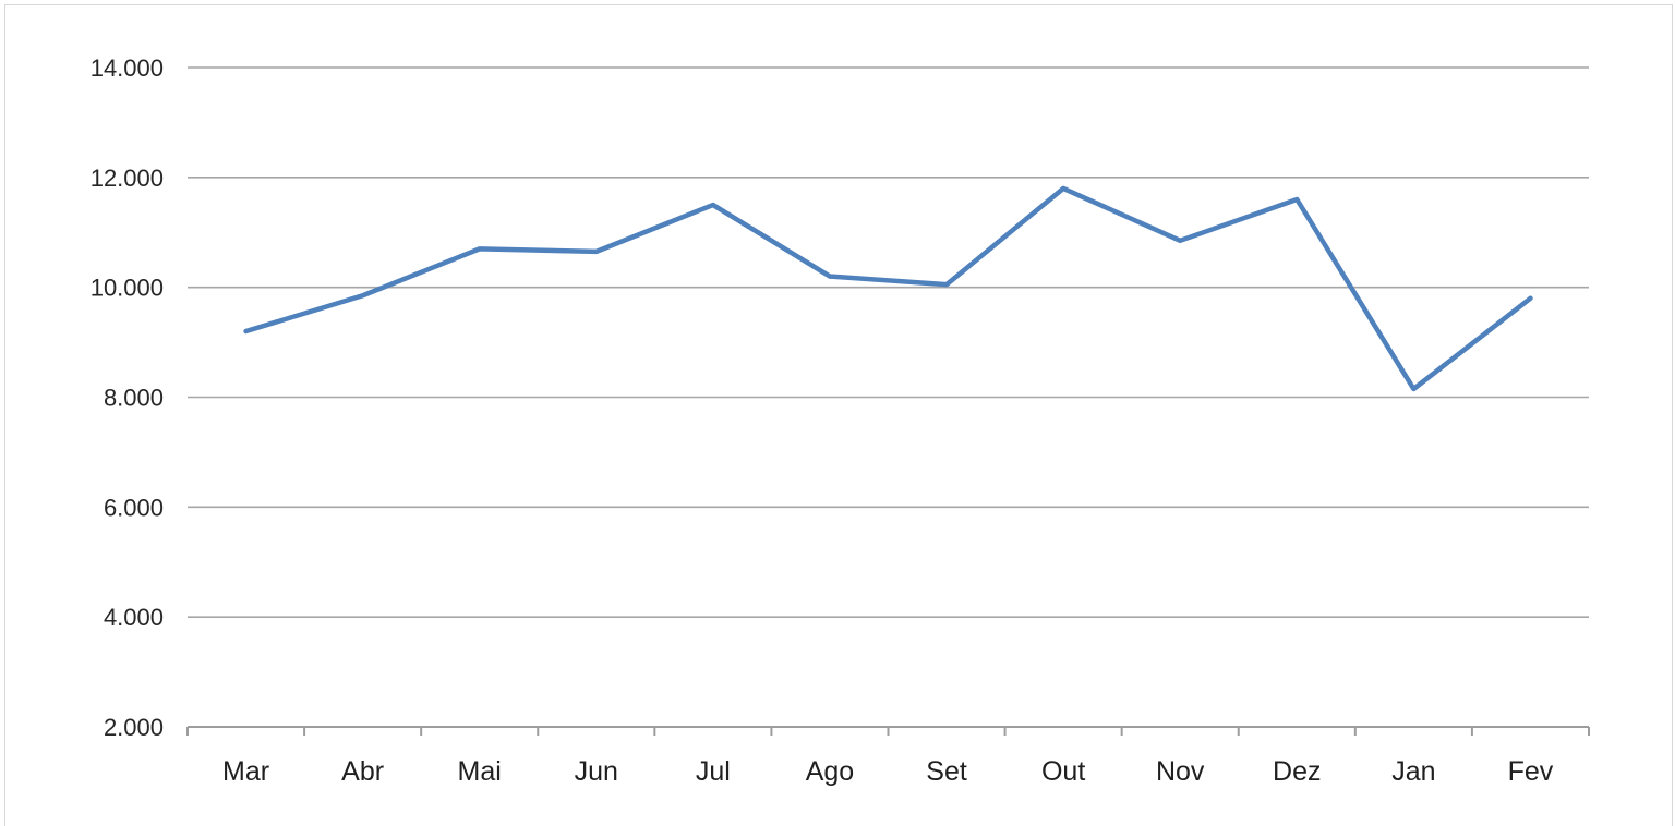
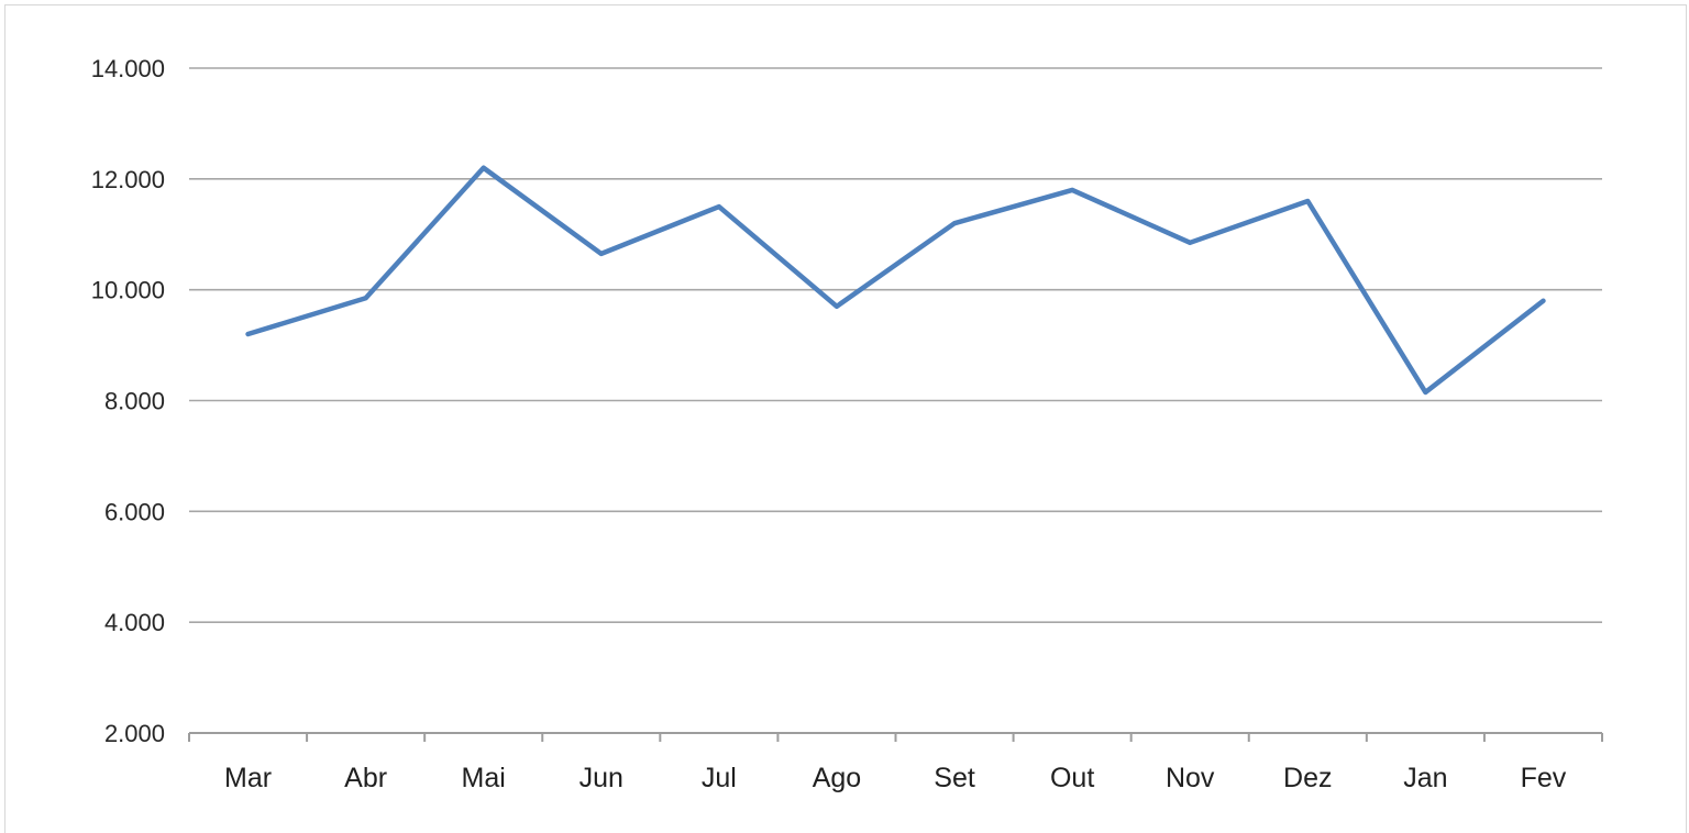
Mai: 10700 -> 12200
Ago: 10200 -> 9700
Set: 10000 -> 11200
